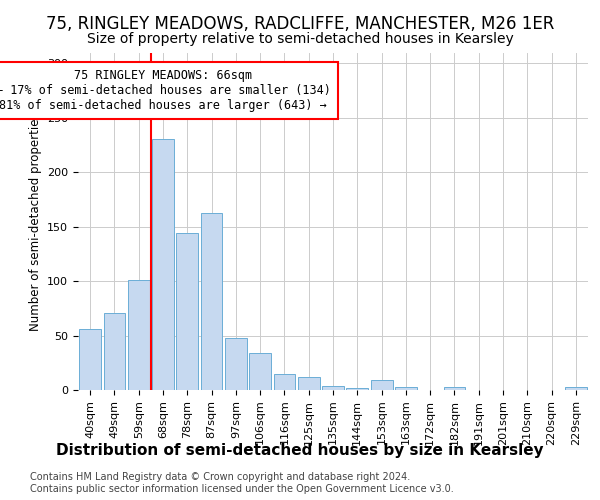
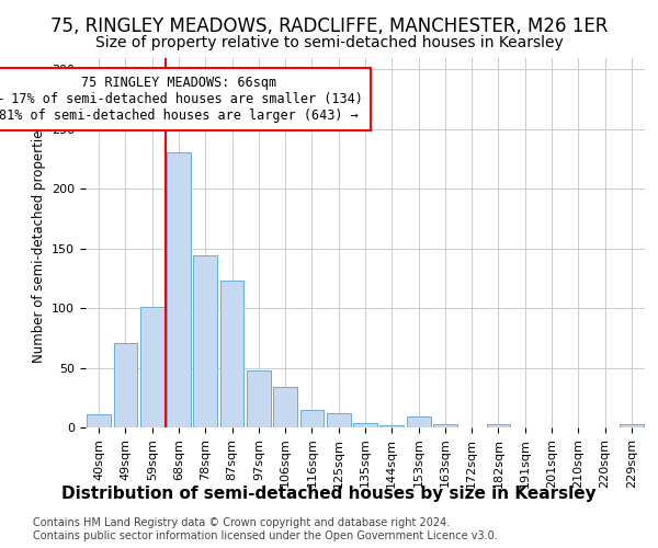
40sqm: 56 -> 11
87sqm: 163 -> 123
